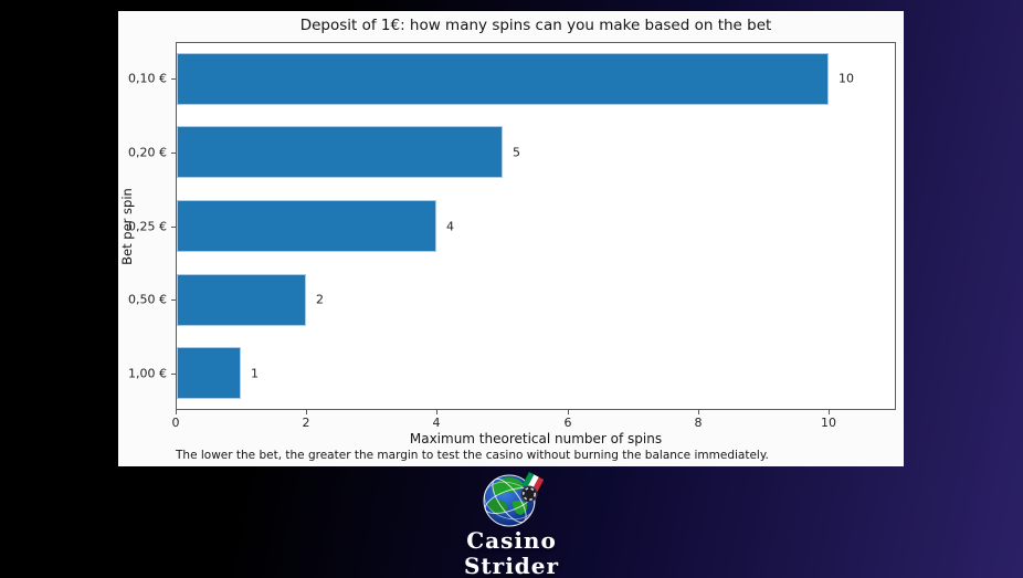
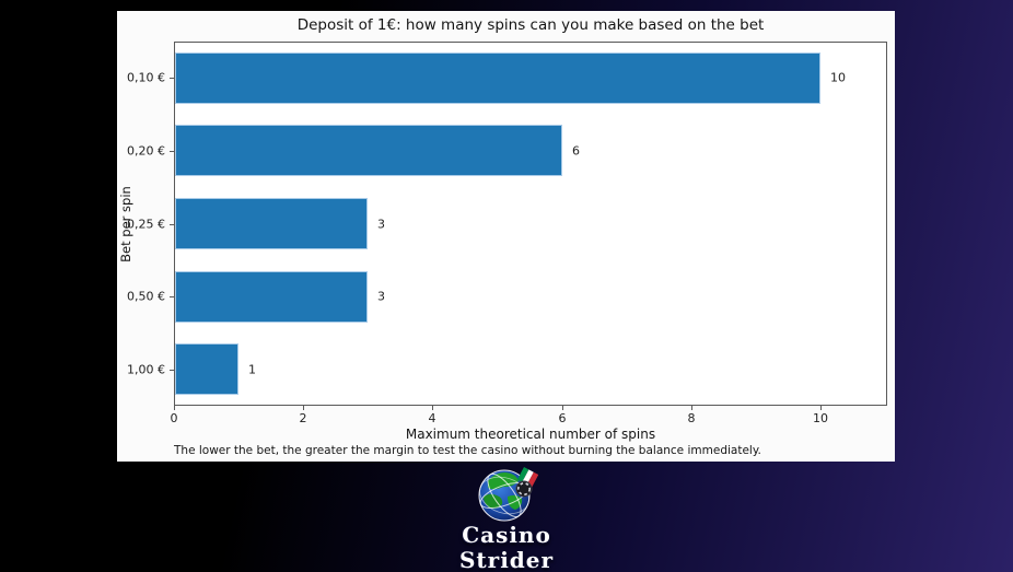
0,20 €: 5 -> 6
0,25 €: 4 -> 3
0,50 €: 2 -> 3
